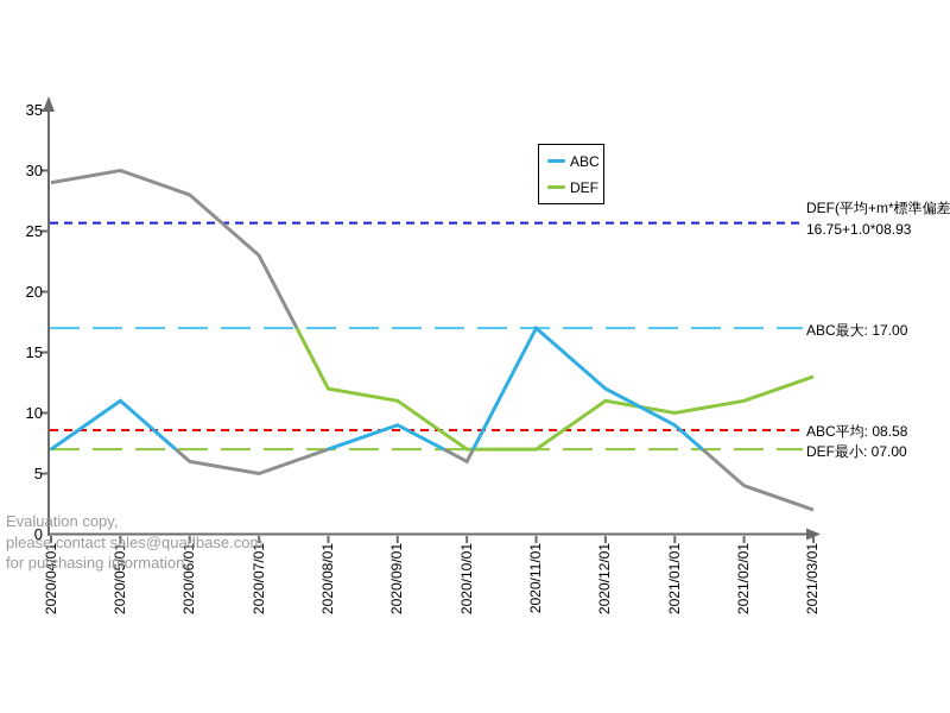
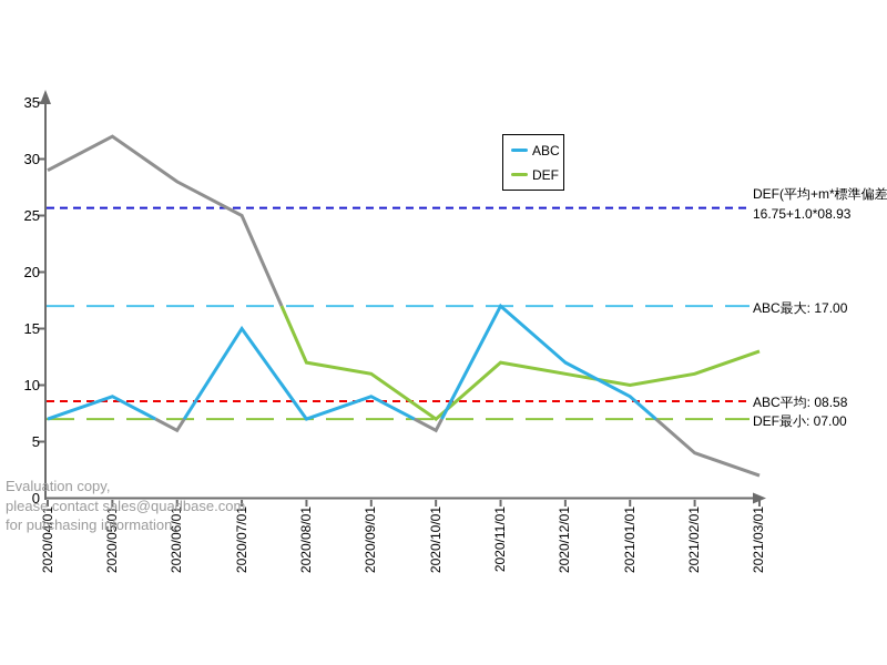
ABC/2020/05/01: 11 -> 9
DEF/2020/05/01: 30 -> 32
ABC/2020/07/01: 5 -> 15
DEF/2020/07/01: 23 -> 25
DEF/2020/11/01: 7 -> 12
